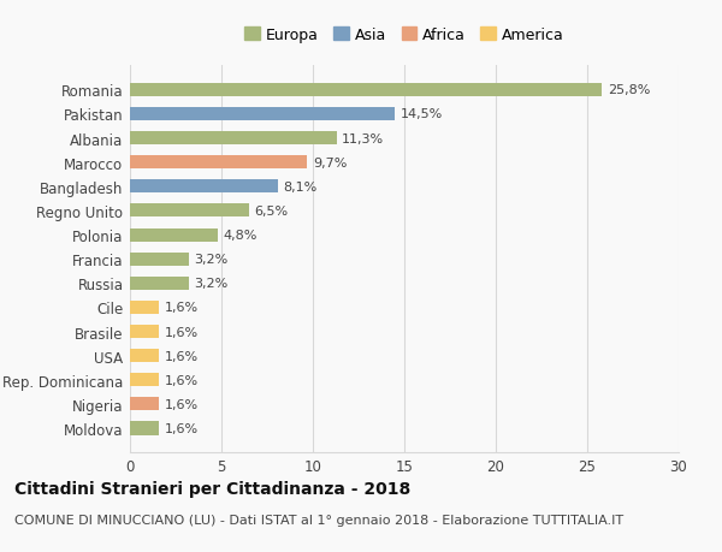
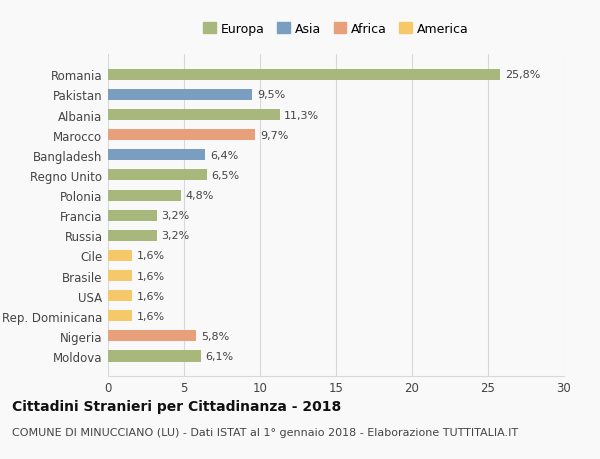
Pakistan: 14,5% -> 9,5%
Bangladesh: 8,1% -> 6,4%
Nigeria: 1,6% -> 5,8%
Moldova: 1,6% -> 6,1%
